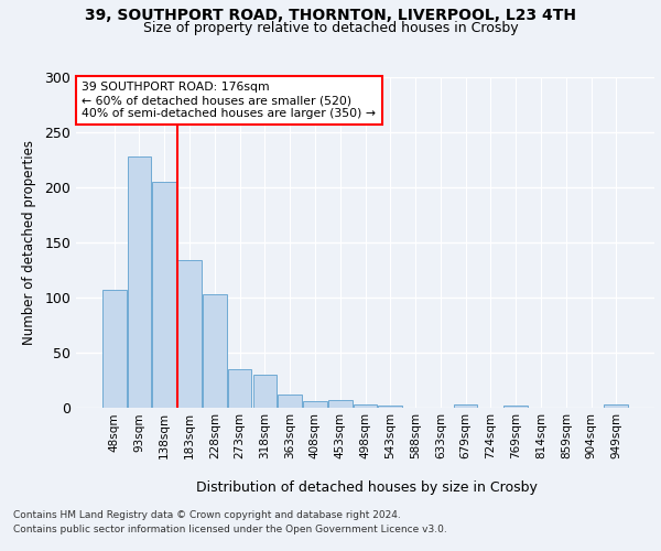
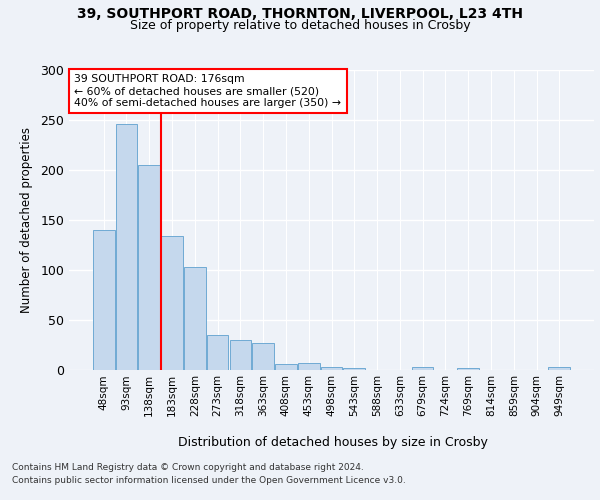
48sqm: 107 -> 140
93sqm: 228 -> 246
363sqm: 12 -> 27
